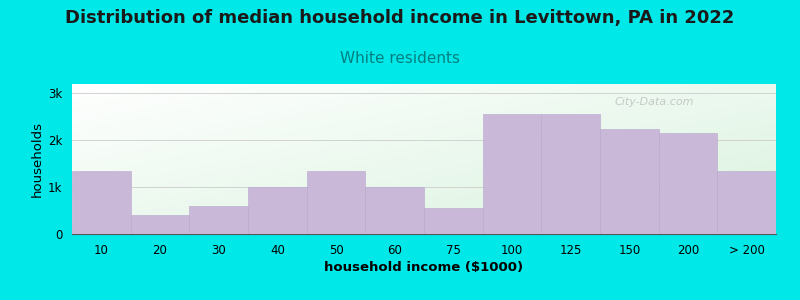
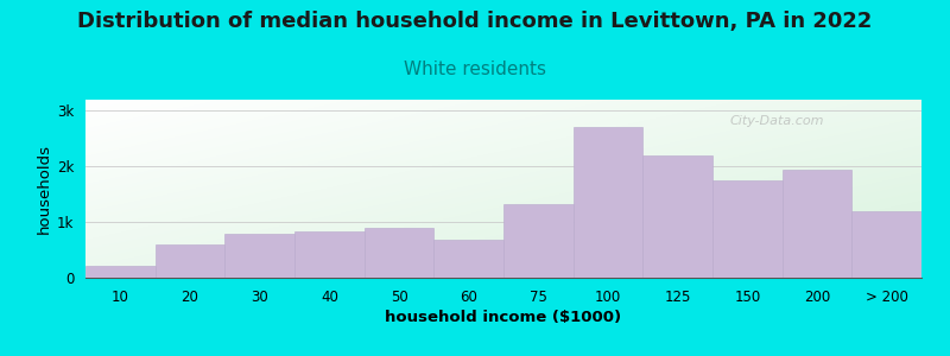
10: 1.35k -> 0.22k
20: 0.40k -> 0.60k
30: 0.60k -> 0.78k
40: 1.00k -> 0.84k
50: 1.35k -> 0.90k
60: 1.00k -> 0.68k
75: 0.55k -> 1.32k
100: 2.55k -> 2.70k
125: 2.55k -> 2.20k
150: 2.25k -> 1.75k
200: 2.15k -> 1.95k
> 200: 1.35k -> 1.20k
